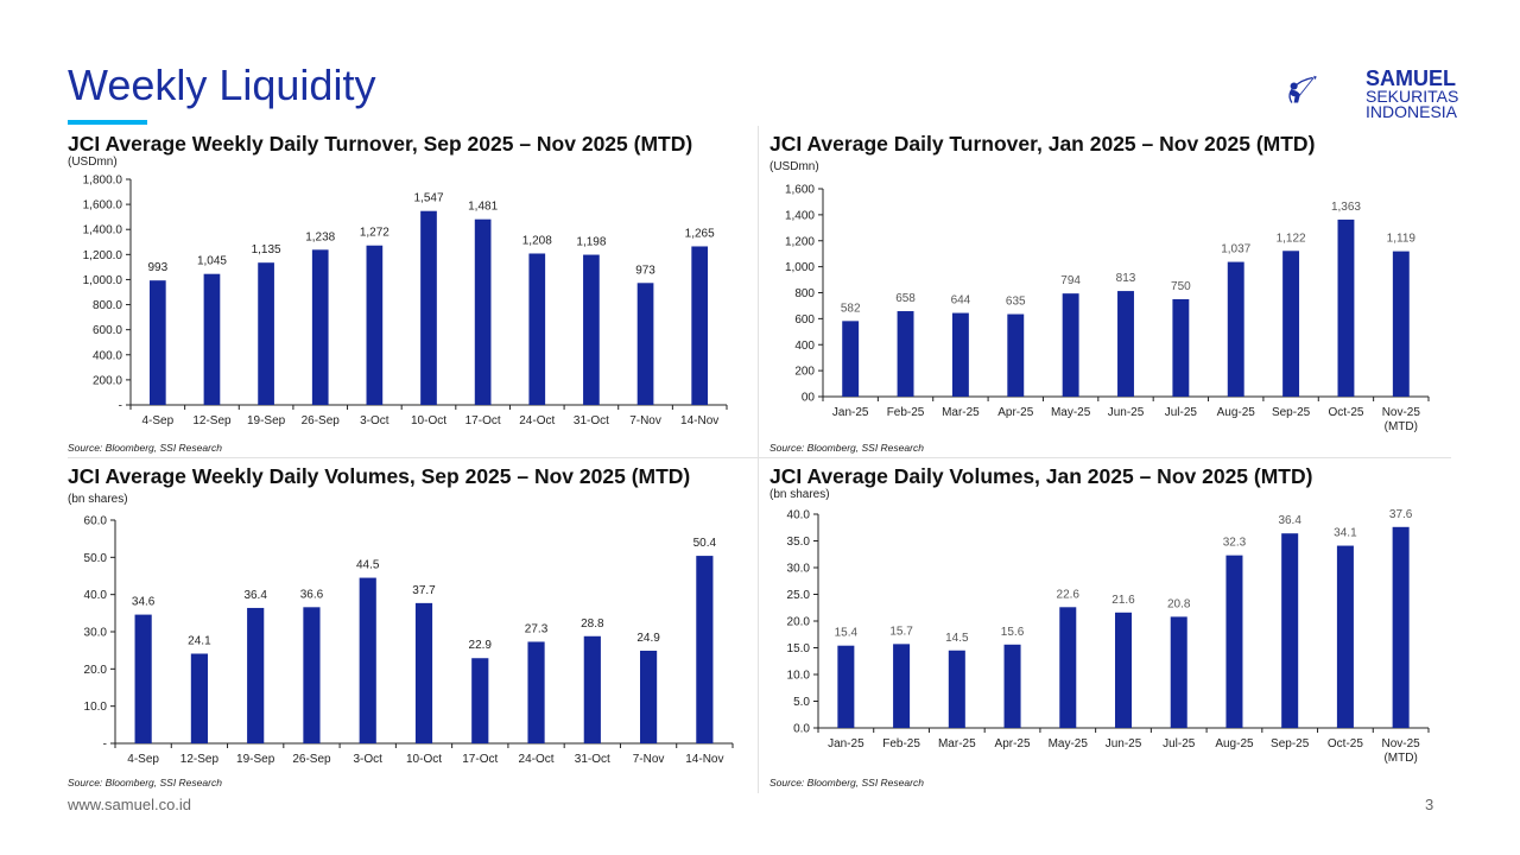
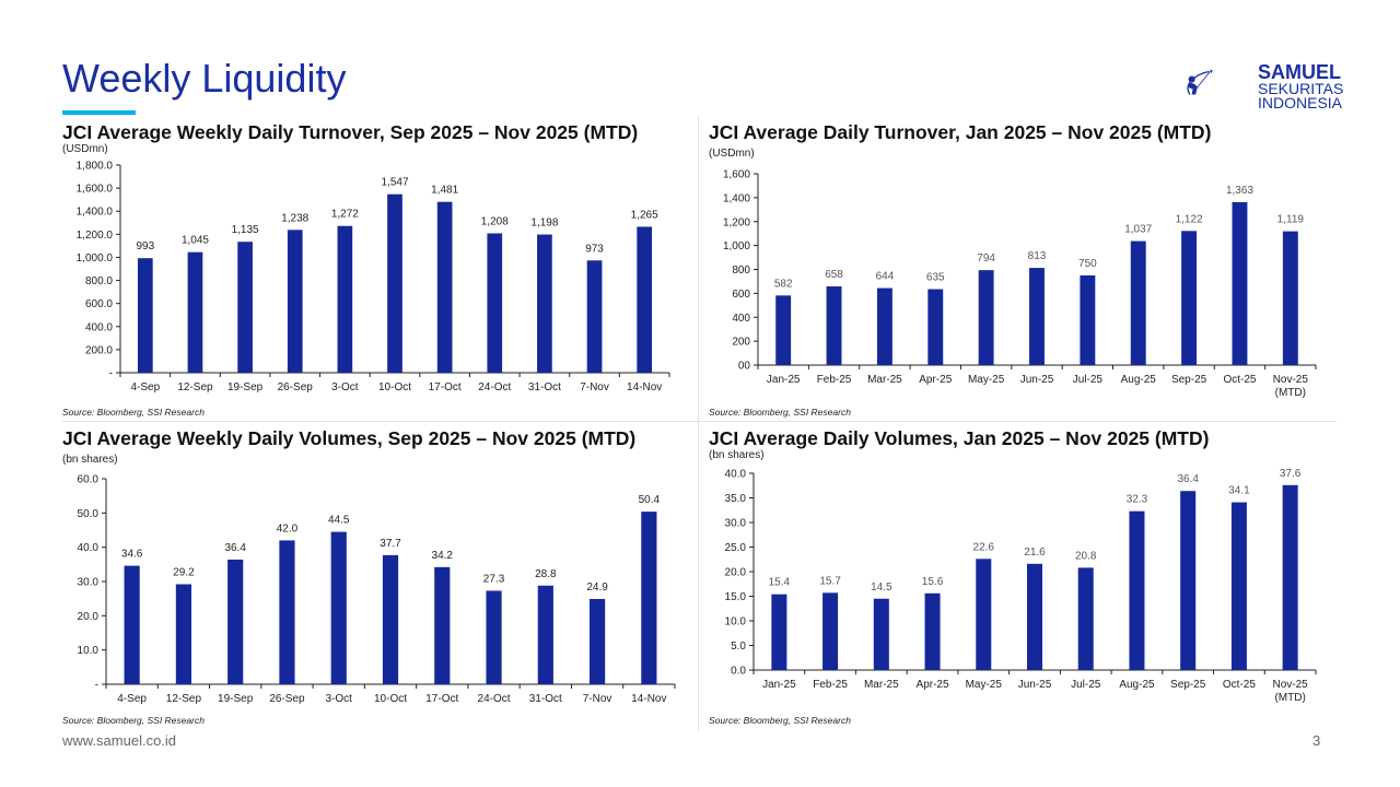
JCI Average Weekly Daily Volumes, Sep 2025 – Nov 2025 (MTD)/12-Sep: 24.1 -> 29.2
JCI Average Weekly Daily Volumes, Sep 2025 – Nov 2025 (MTD)/26-Sep: 36.6 -> 42.0
JCI Average Weekly Daily Volumes, Sep 2025 – Nov 2025 (MTD)/17-Oct: 22.9 -> 34.2
